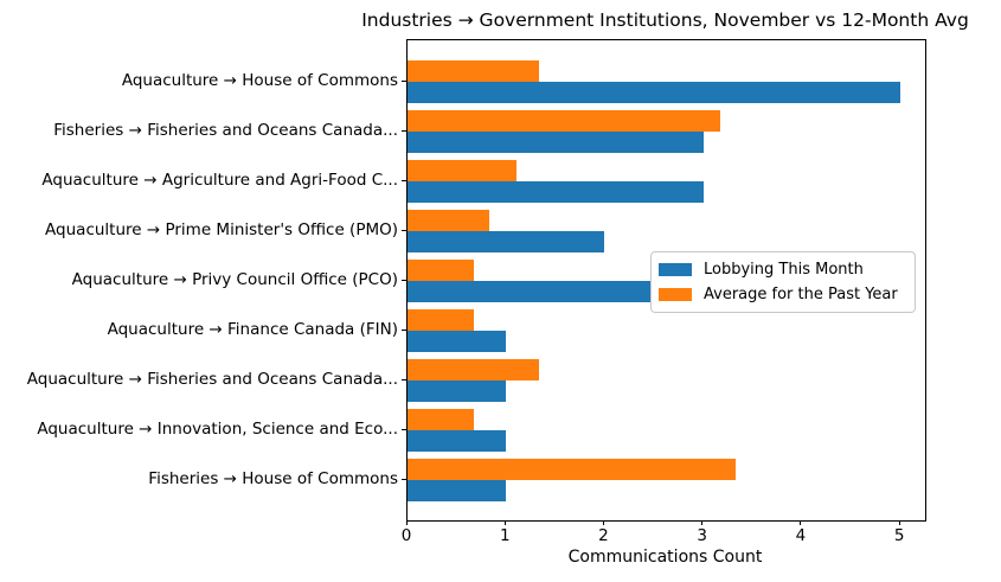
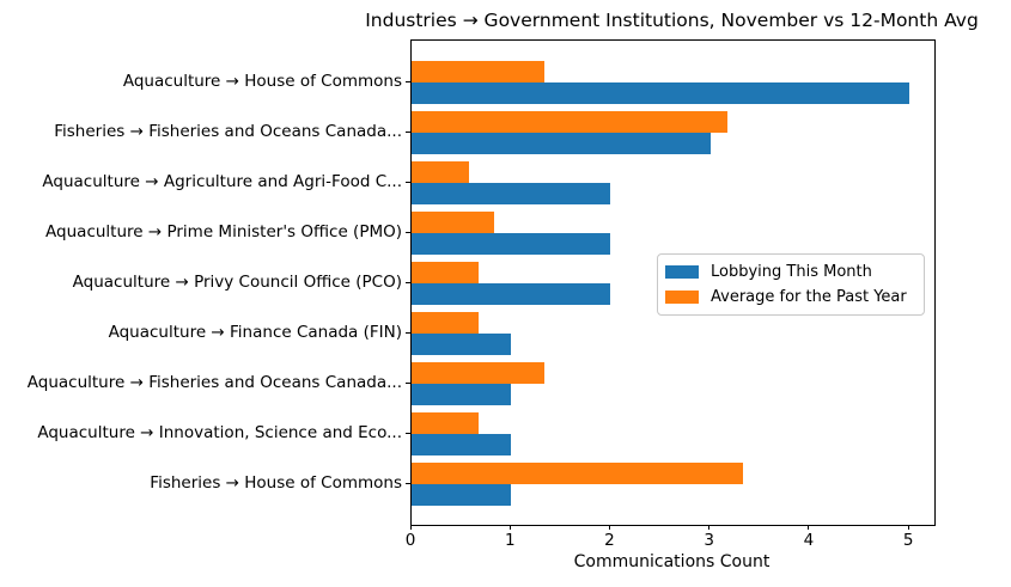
Lobbying This Month/Aquaculture → Agriculture and Agri-Food C...: 3 -> 2
Average for the Past Year/Aquaculture → Agriculture and Agri-Food C...: 1.1 -> 0.6
Lobbying This Month/Aquaculture → Privy Council Office (PCO): 4 -> 2
